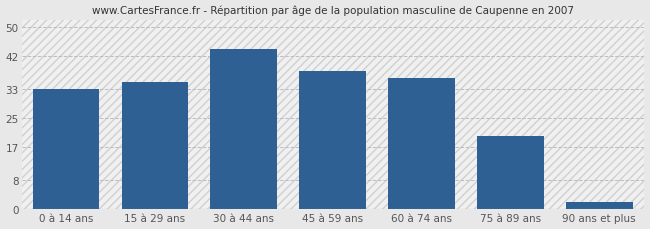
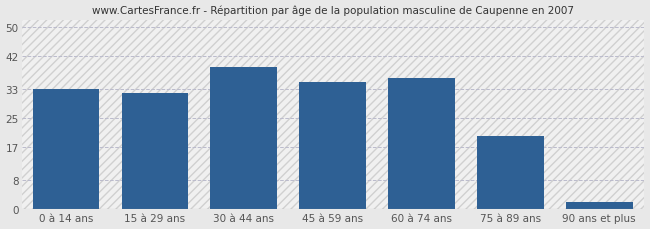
15 à 29 ans: 35 -> 32
30 à 44 ans: 44 -> 39
45 à 59 ans: 38 -> 35
